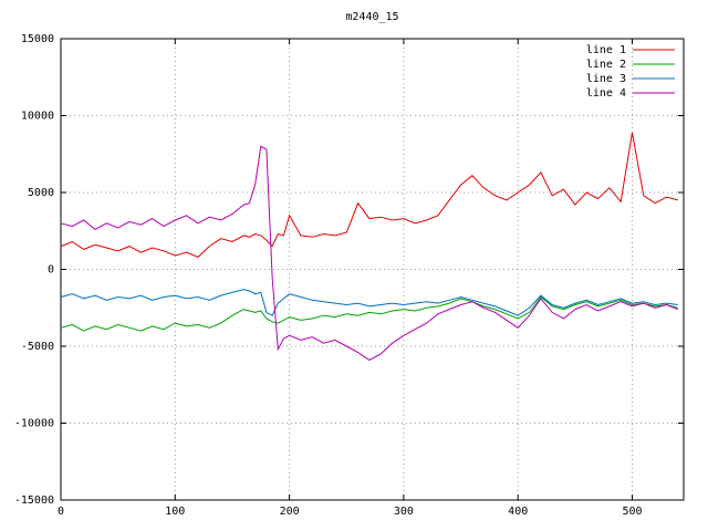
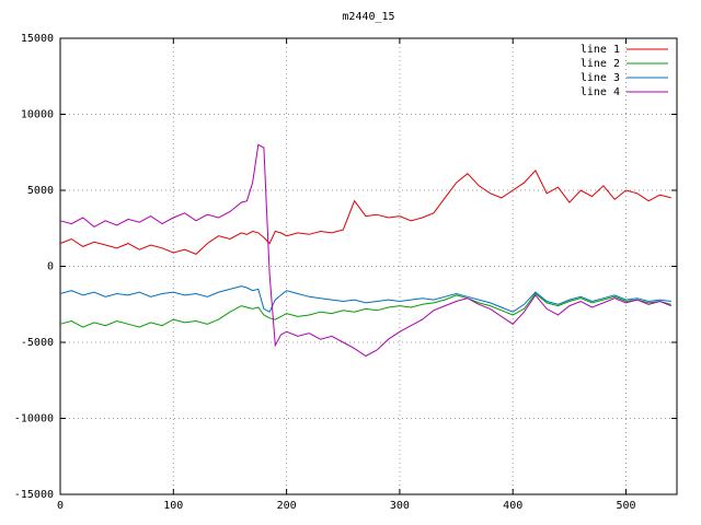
line 1/200: 3500 -> 2000
line 1/500: 8900 -> 5000
